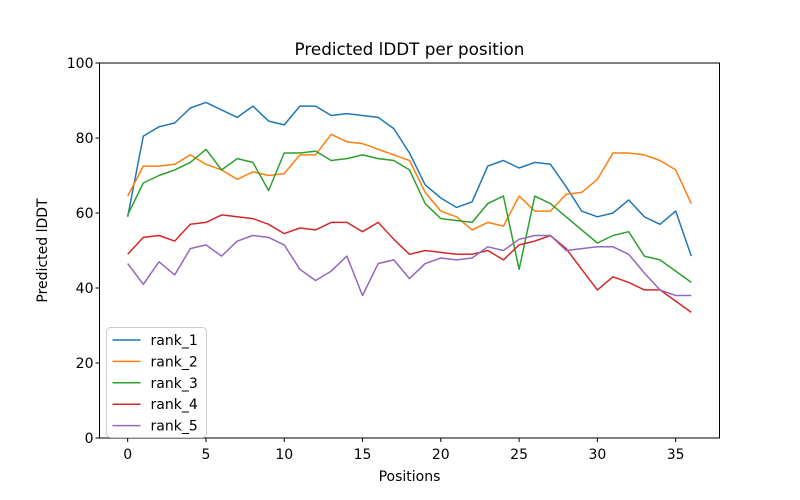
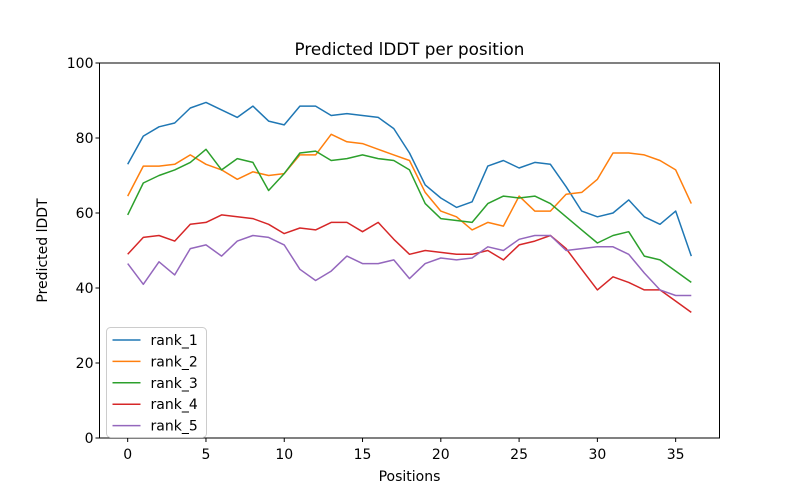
rank_1/0: 59 -> 73
rank_3/10: 76 -> 70
rank_5/15: 38 -> 46
rank_3/25: 45 -> 64
